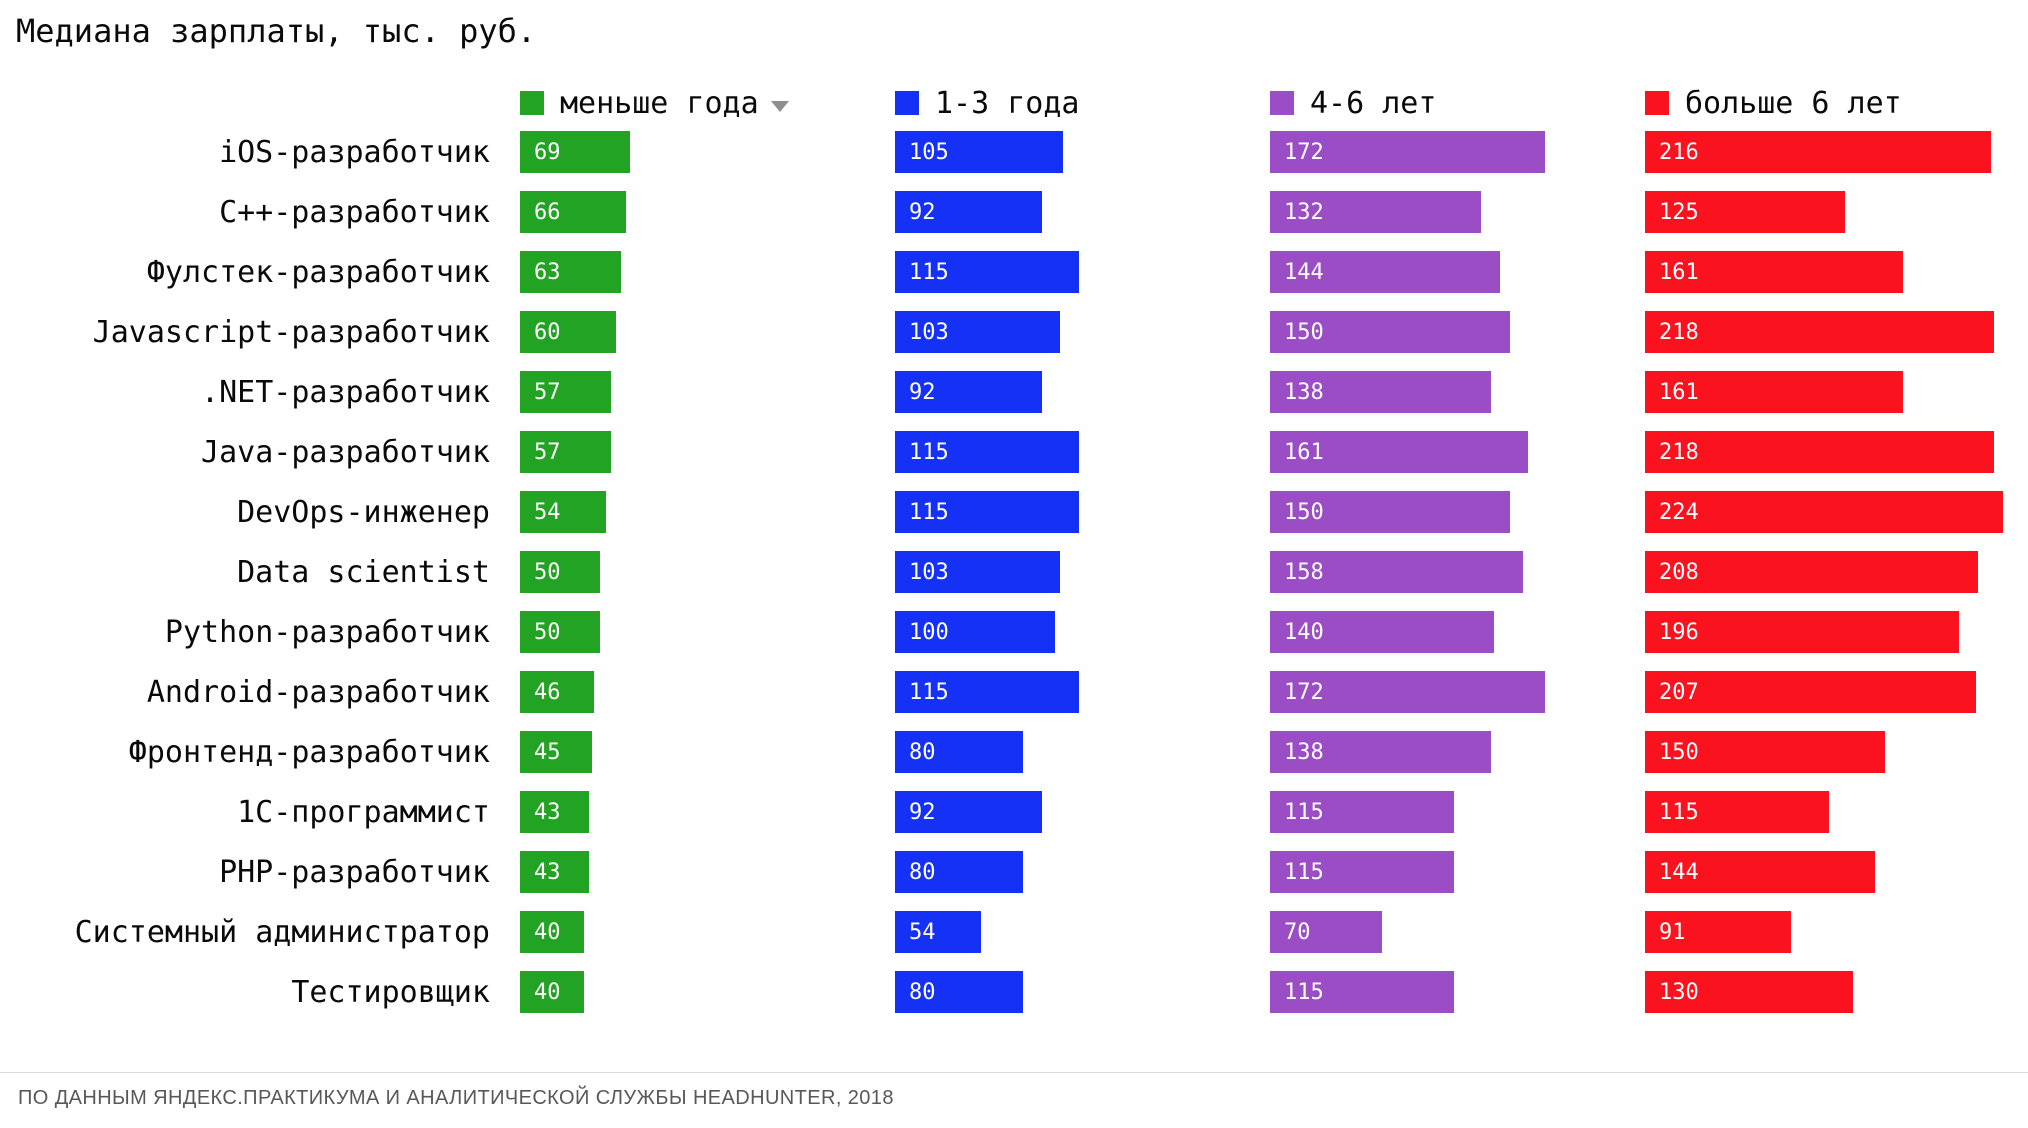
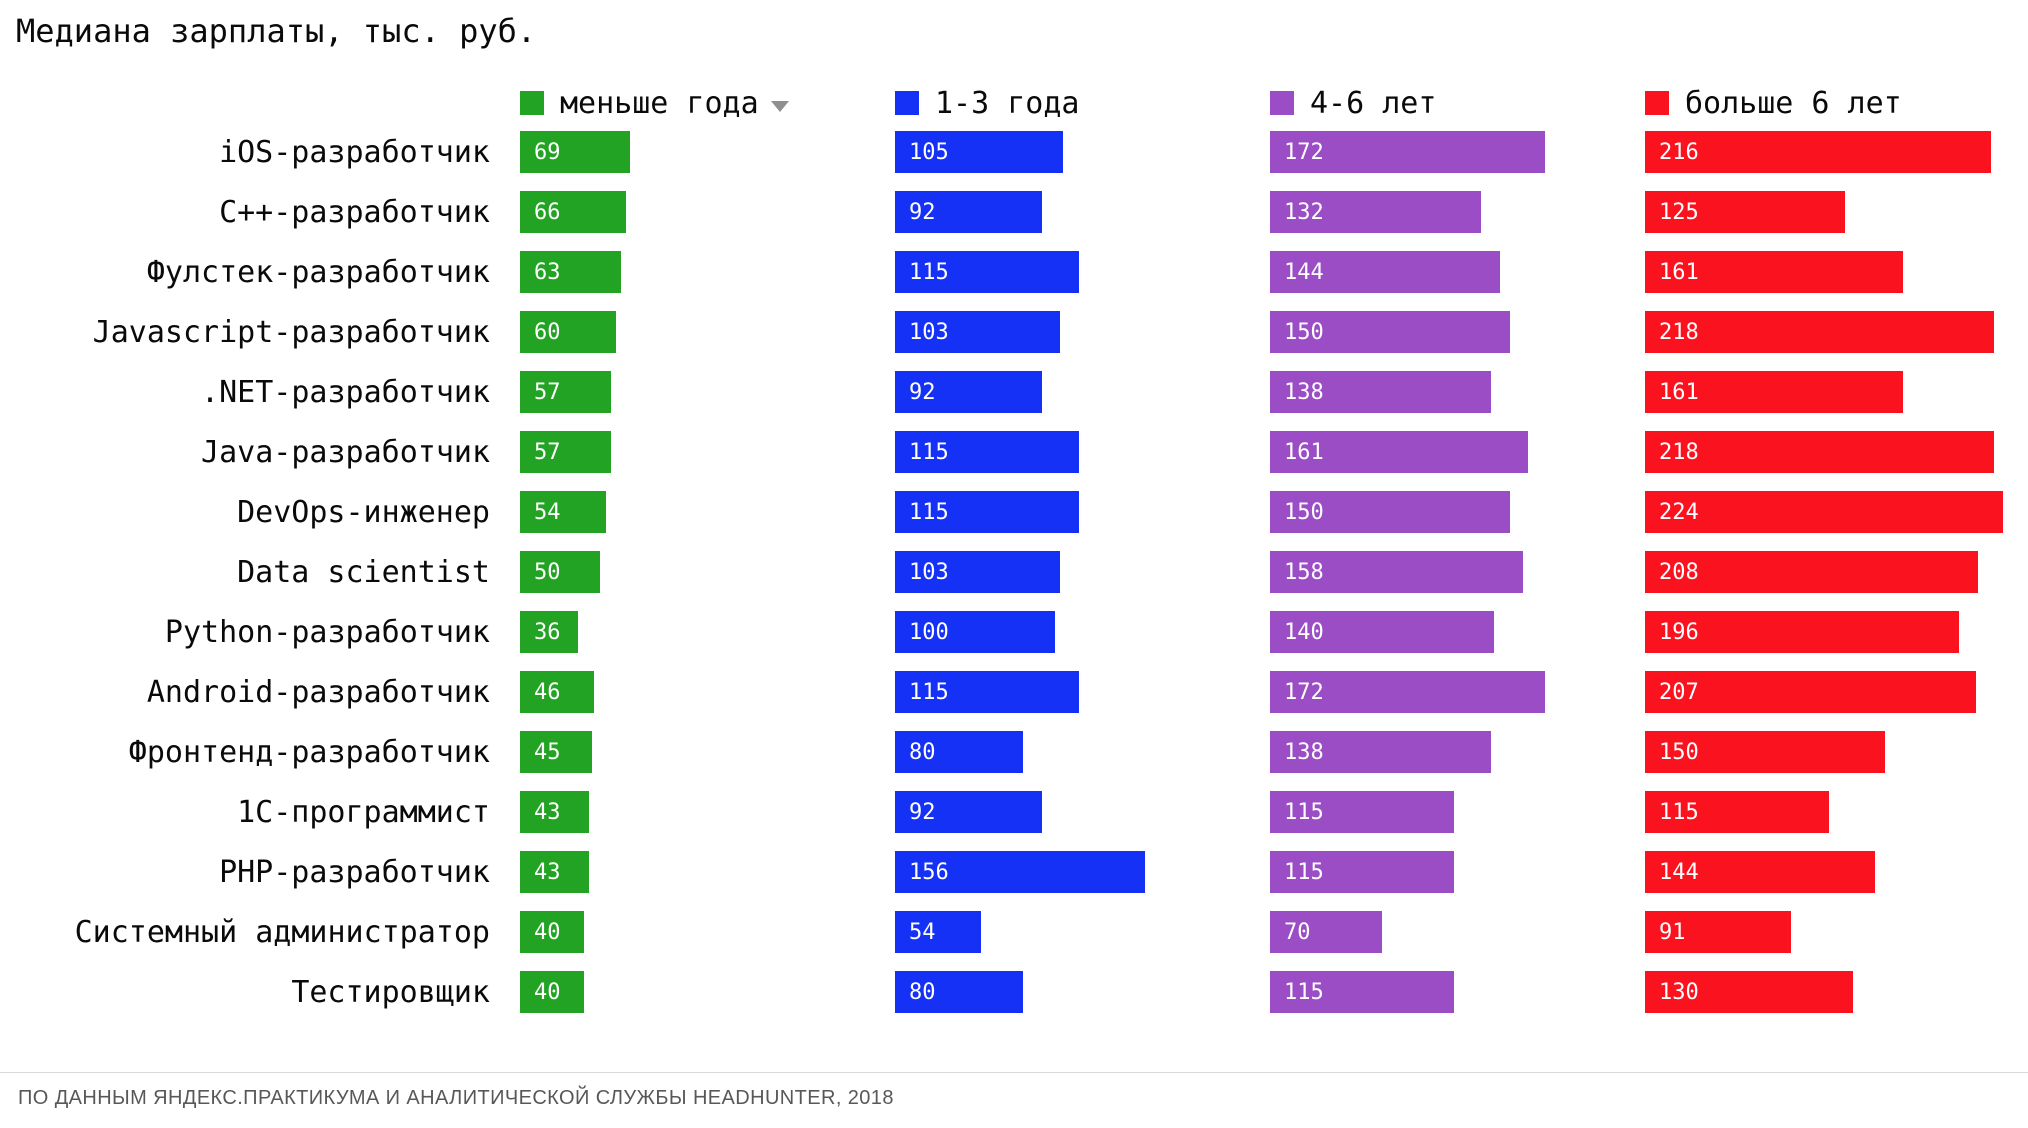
меньше года/Python-разработчик: 50 -> 36
1-3 года/PHP-разработчик: 80 -> 156
